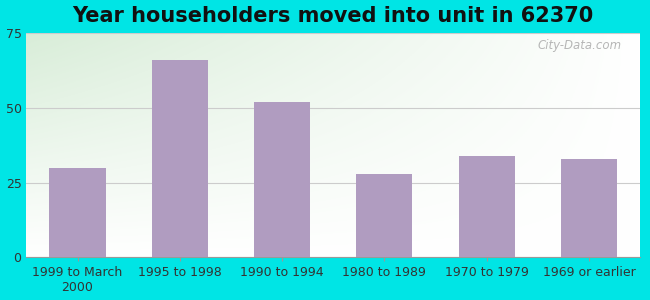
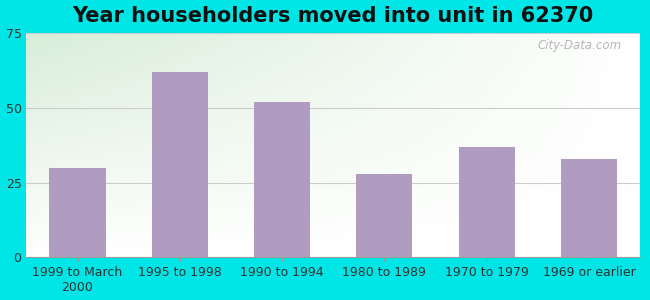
1995 to 1998: 66 -> 62
1970 to 1979: 34 -> 37
